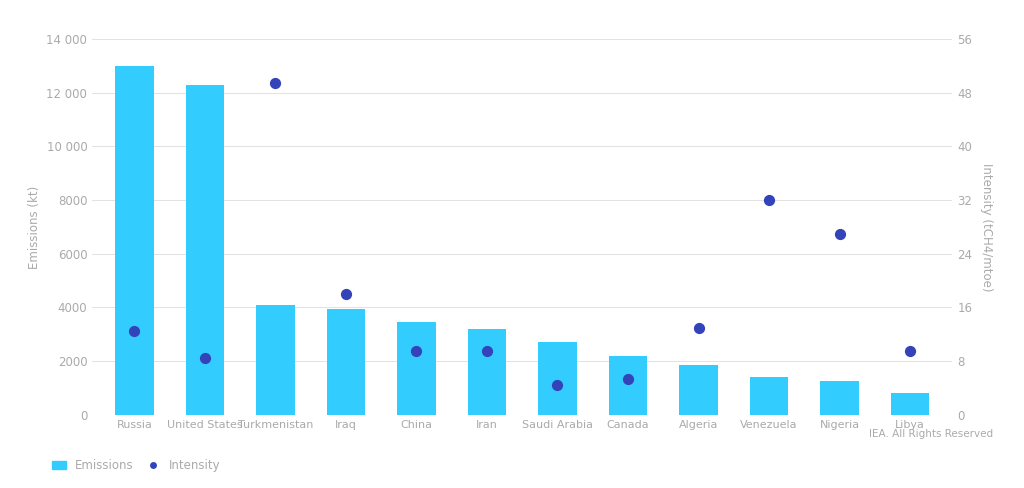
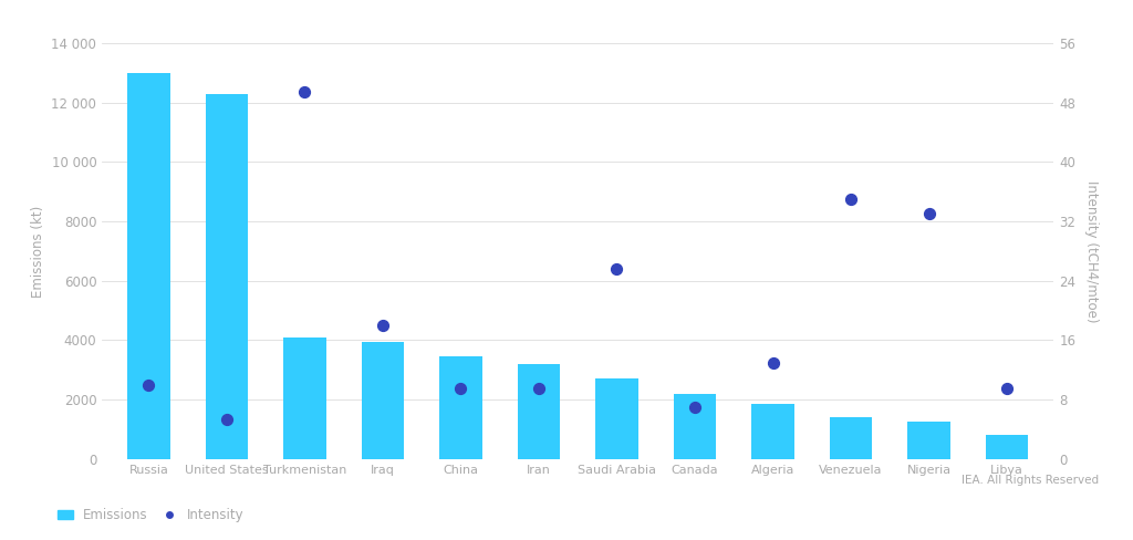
Intensity/Russia: 12.5 -> 10.0
Intensity/United States: 8.5 -> 5.4
Intensity/Saudi Arabia: 4.5 -> 25.6
Intensity/Canada: 5.3 -> 7.0
Intensity/Venezuela: 32.0 -> 35.0
Intensity/Nigeria: 27.0 -> 33.0
